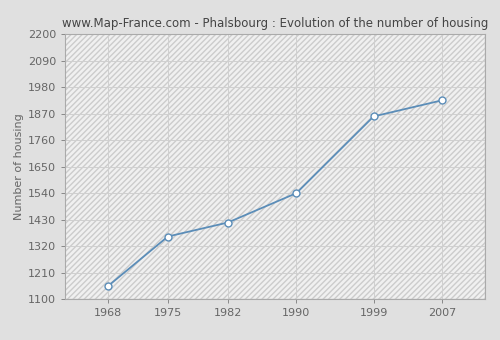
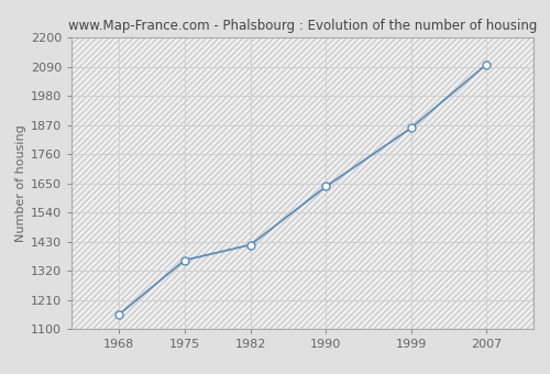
1990: 1540 -> 1638
2007: 1925 -> 2098
